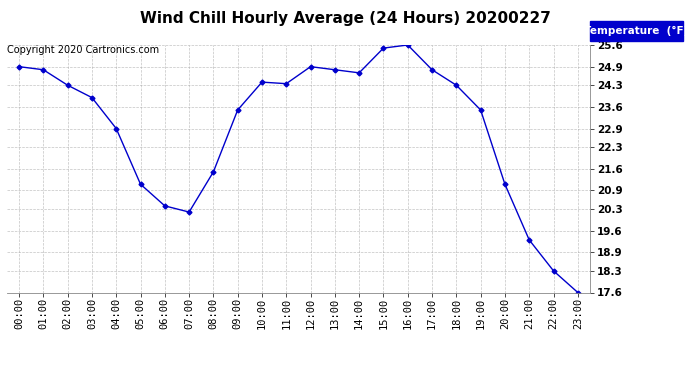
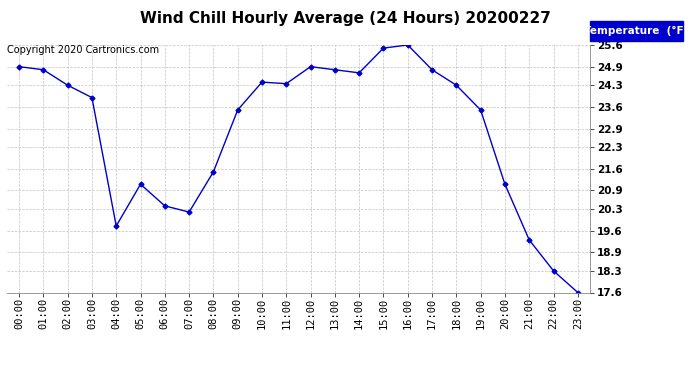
04:00: 22.90 -> 19.75
